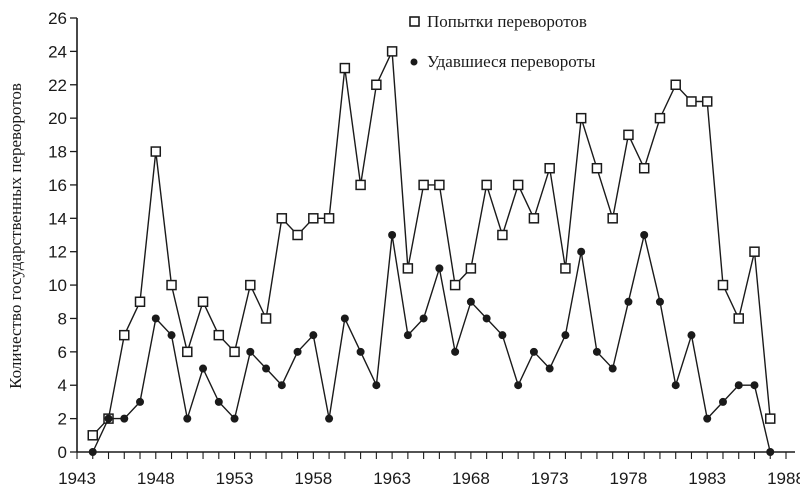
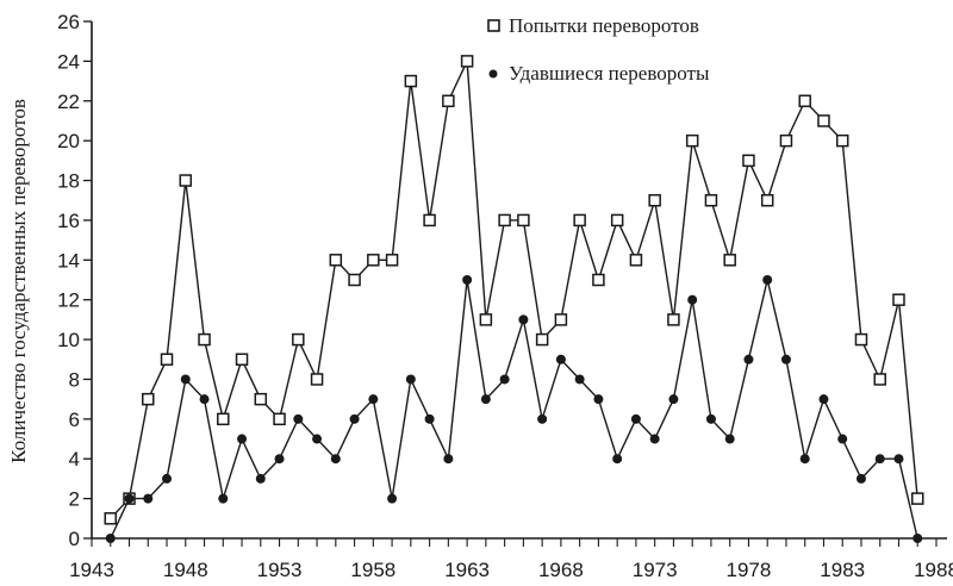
Удавшиеся перевороты/1953: 2 -> 4
Попытки переворотов/1983: 21 -> 20
Удавшиеся перевороты/1983: 2 -> 5
